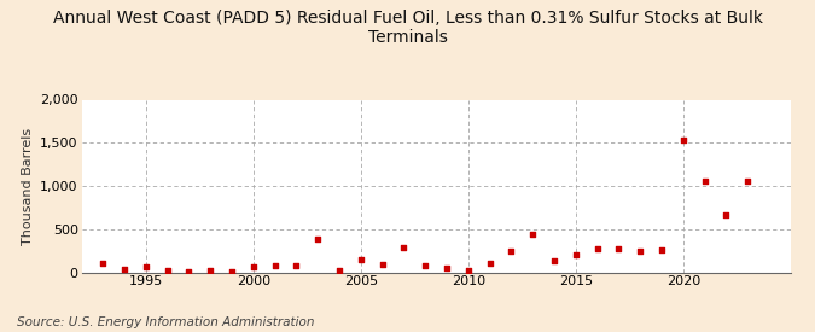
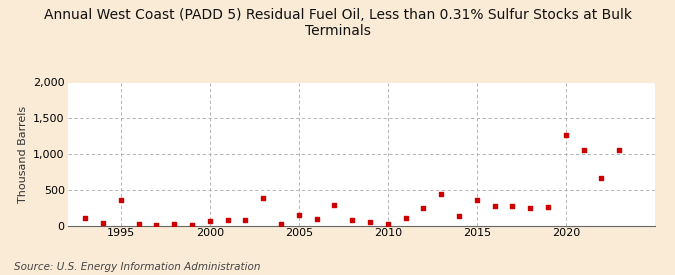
1995: 60 -> 360
2015: 200 -> 360
2020: 1,530 -> 1,260
